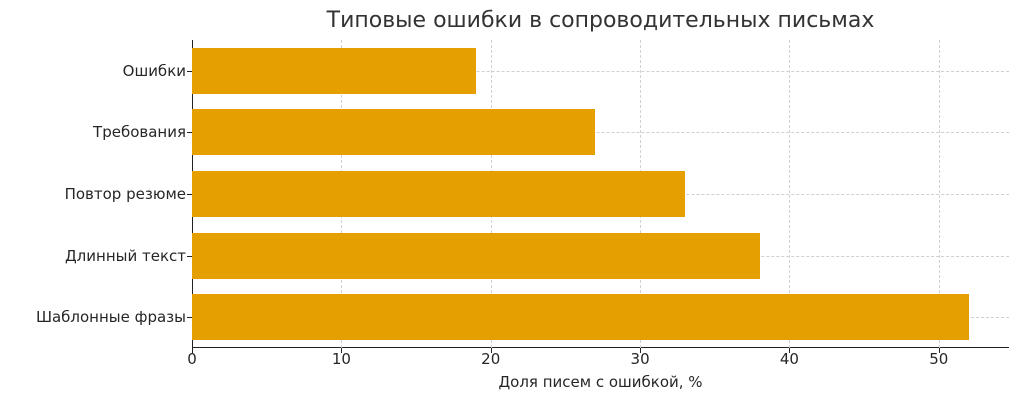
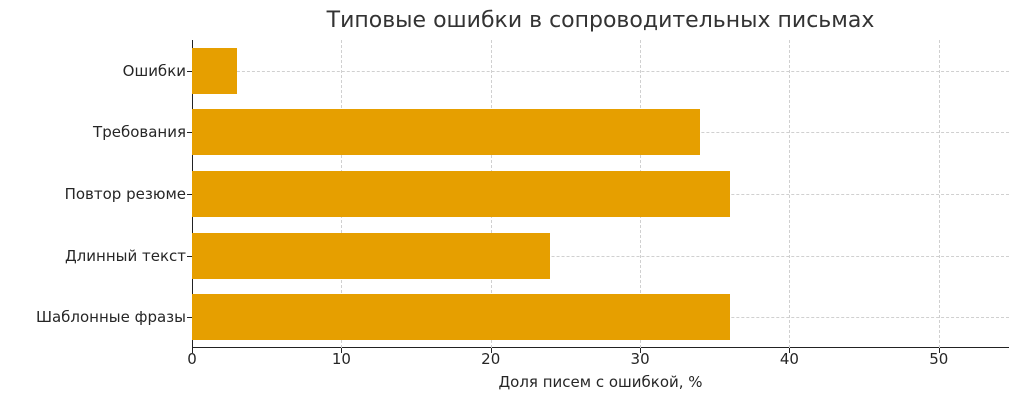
Ошибки: 19 -> 3
Требования: 27 -> 34
Повтор резюме: 33 -> 36
Длинный текст: 38 -> 24
Шаблонные фразы: 52 -> 36
